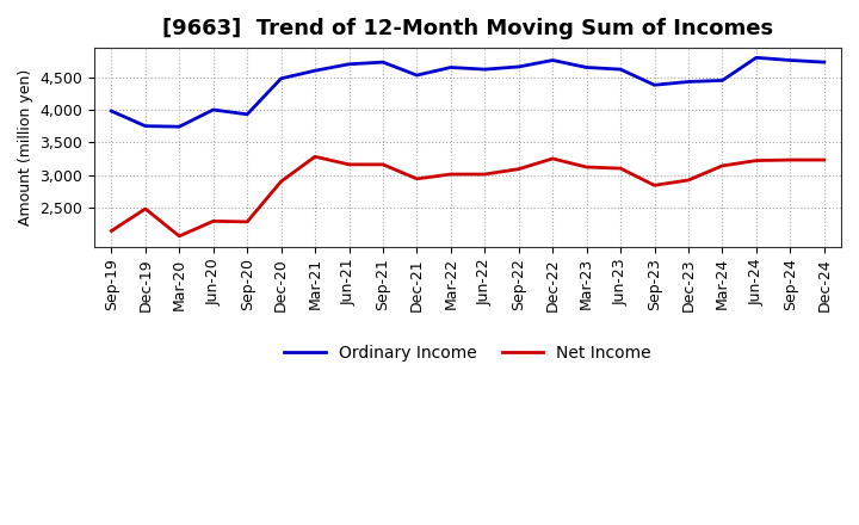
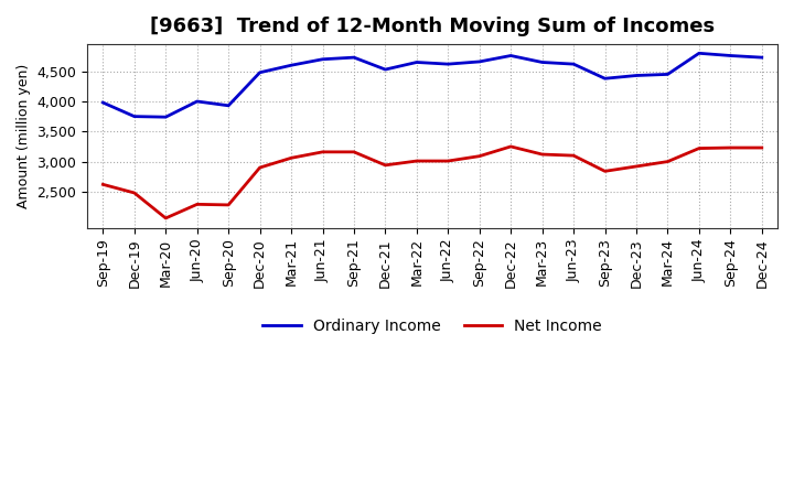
Net Income/Sep-19: 2,140 -> 2,620
Net Income/Mar-21: 3,280 -> 3,060
Net Income/Mar-24: 3,140 -> 3,000
